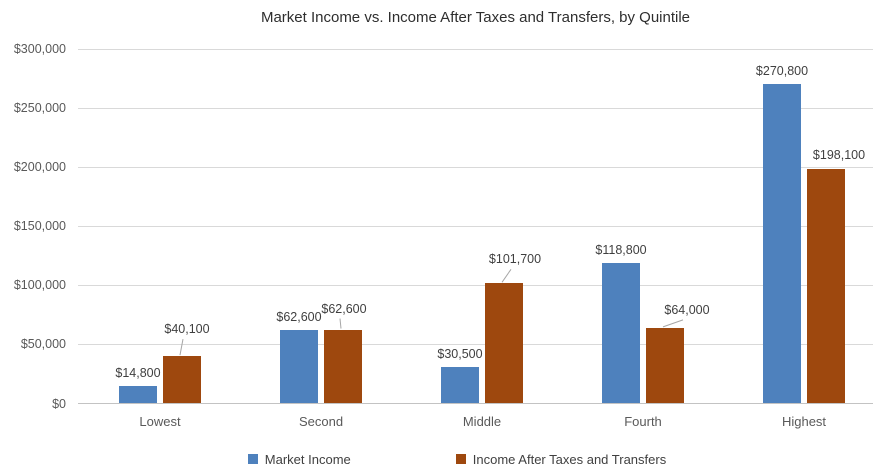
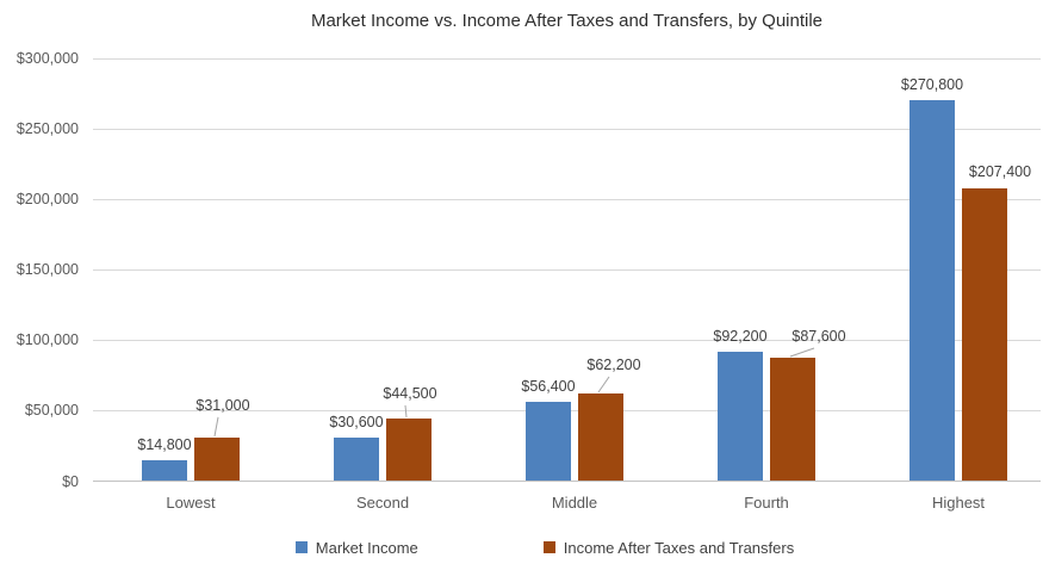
Income After Taxes and Transfers/Lowest: $40,100 -> $31,000
Market Income/Second: $62,600 -> $30,600
Income After Taxes and Transfers/Second: $62,600 -> $44,500
Market Income/Middle: $30,500 -> $56,400
Income After Taxes and Transfers/Middle: $101,700 -> $62,200
Market Income/Fourth: $118,800 -> $92,200
Income After Taxes and Transfers/Fourth: $64,000 -> $87,600
Income After Taxes and Transfers/Highest: $198,100 -> $207,400
